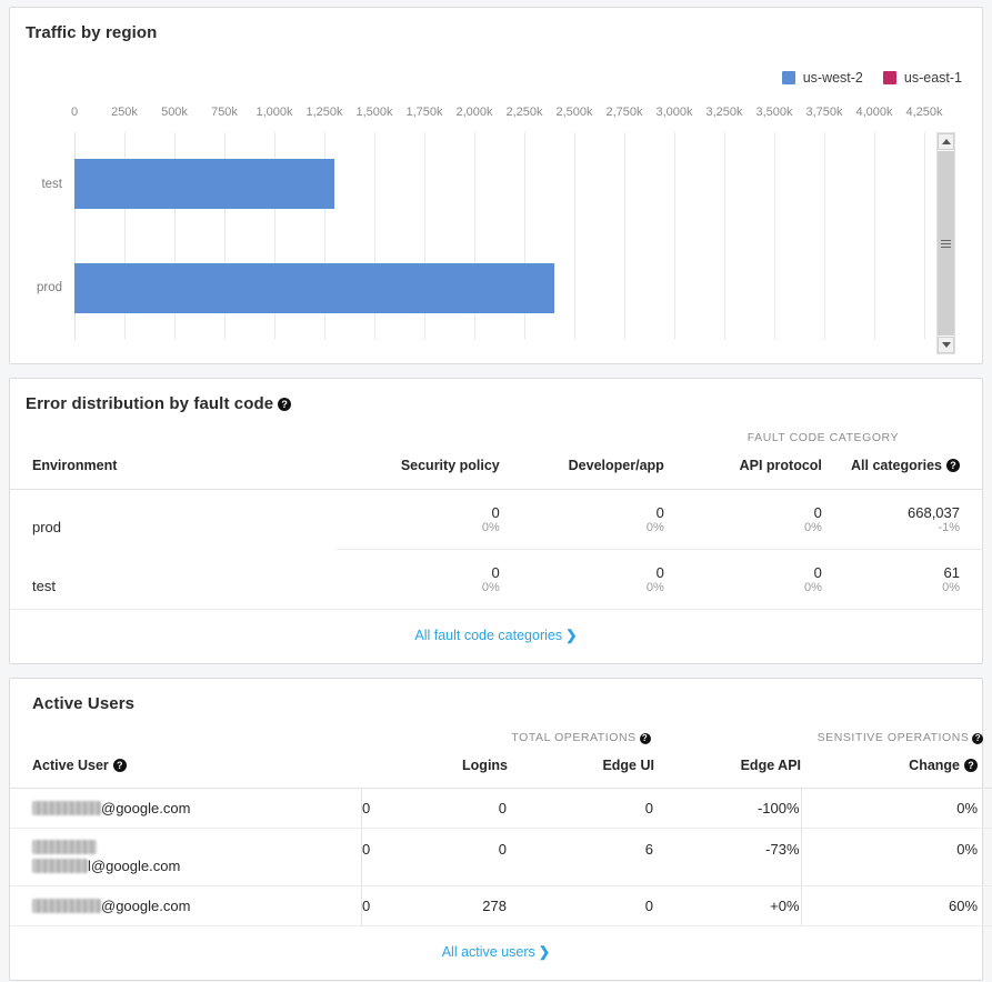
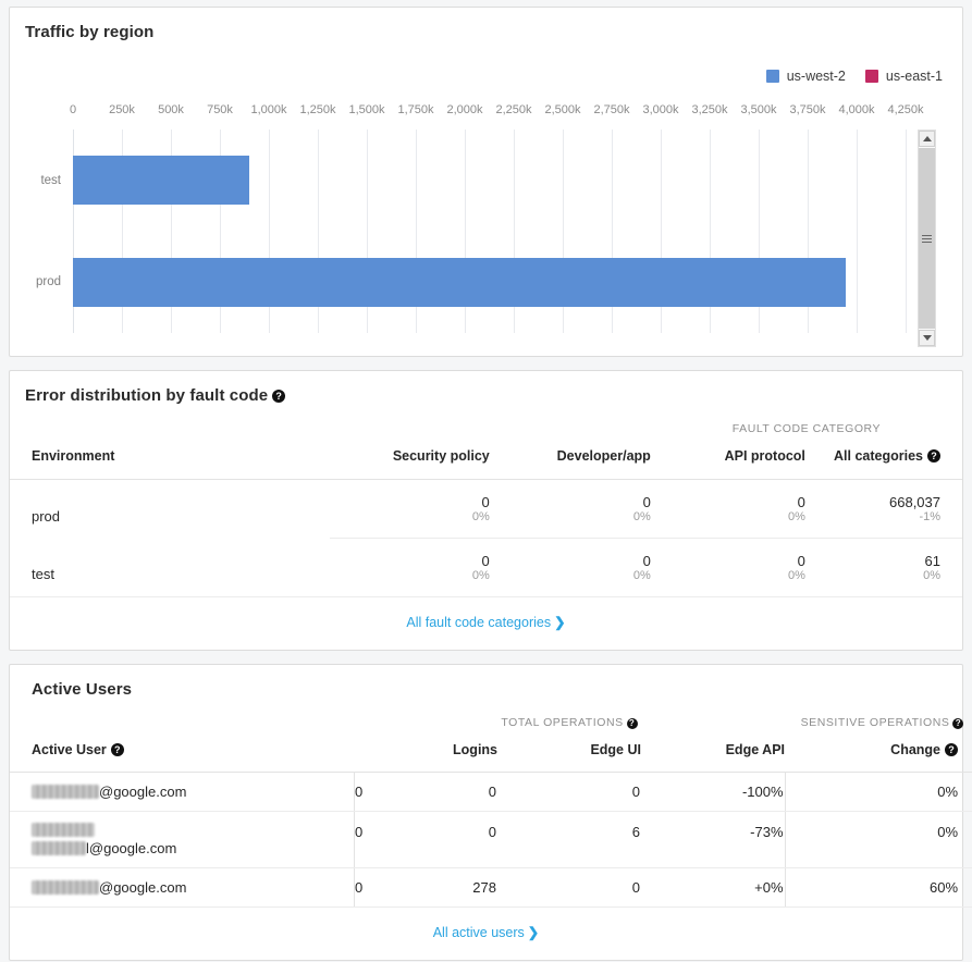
us-west-2/test: 1300k -> 900k
us-west-2/prod: 2400k -> 3940k
